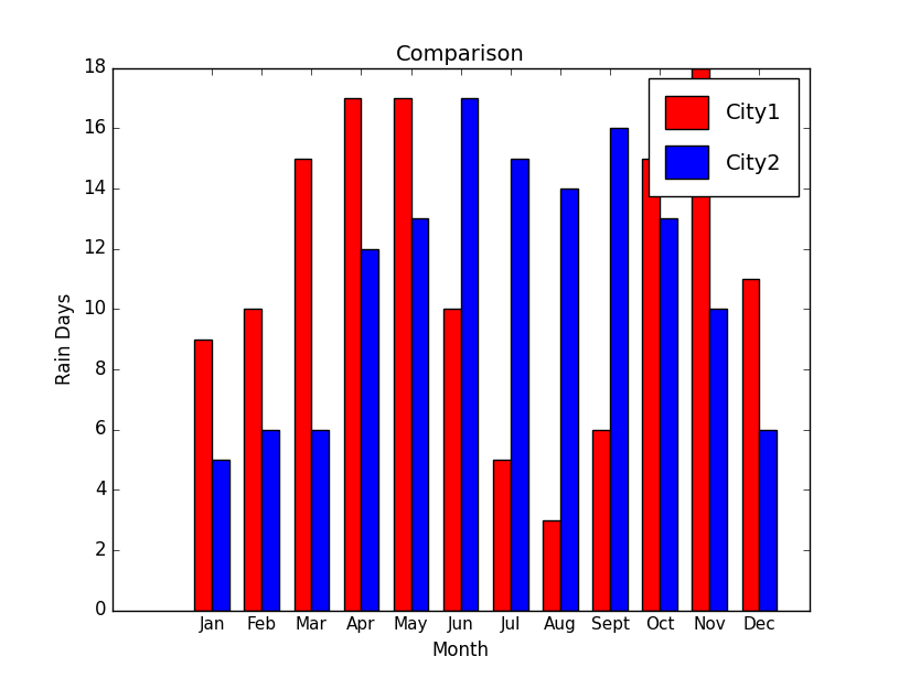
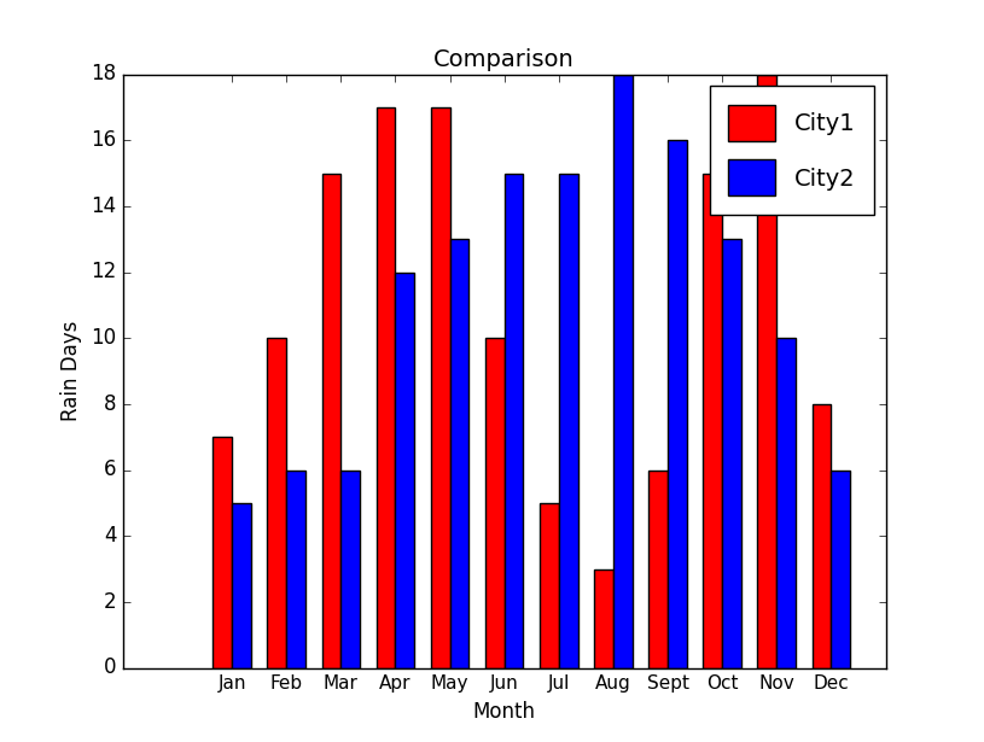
City1/Jan: 9 -> 7
City2/Jun: 17 -> 15
City2/Aug: 14 -> 18
City1/Dec: 11 -> 8
